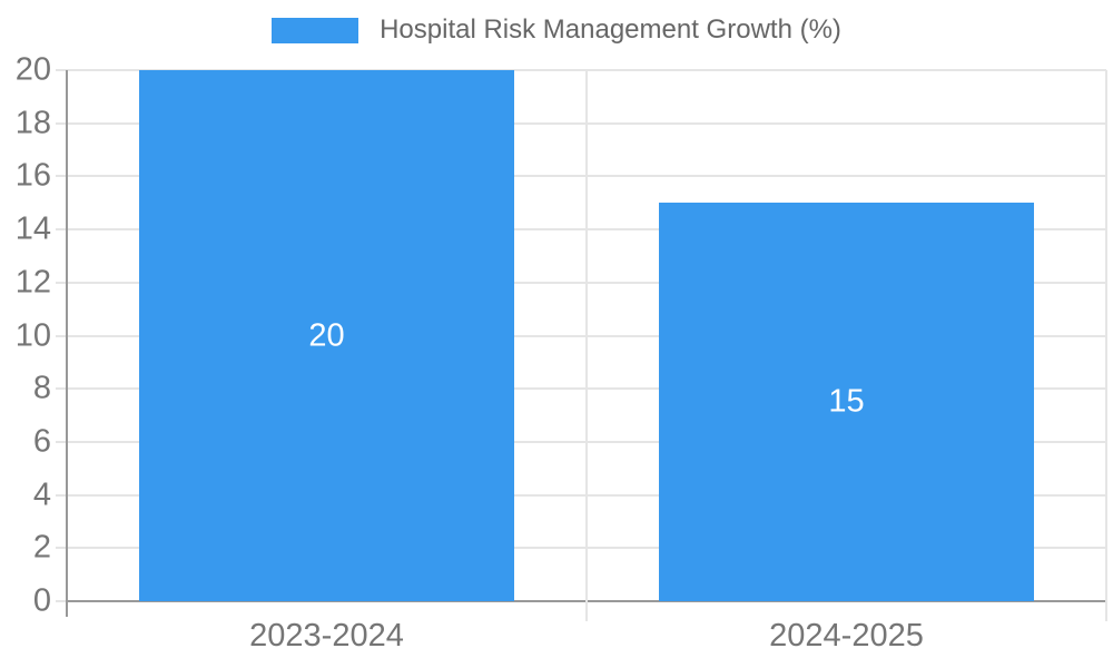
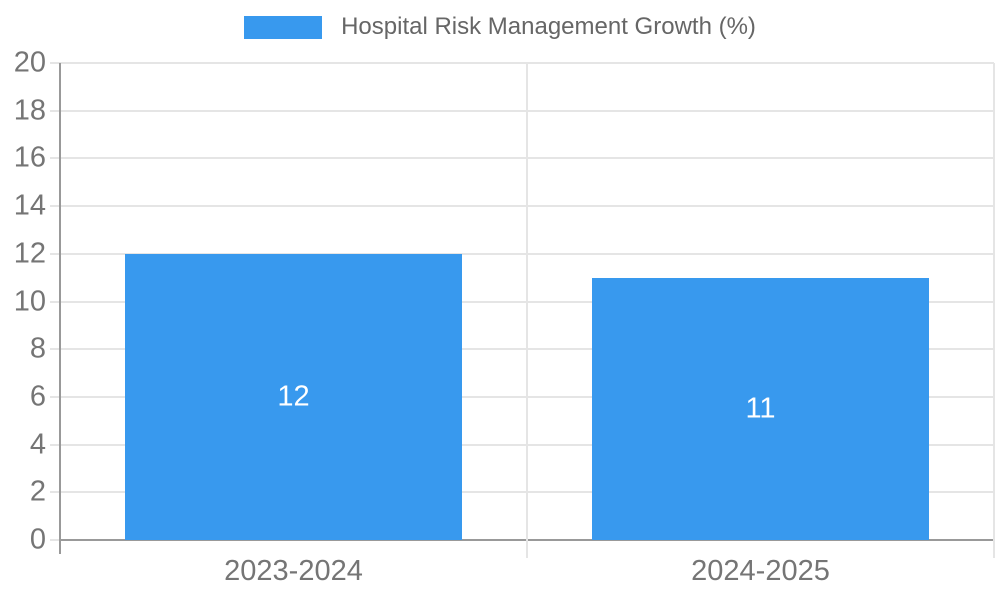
2023-2024: 20 -> 12
2024-2025: 15 -> 11
